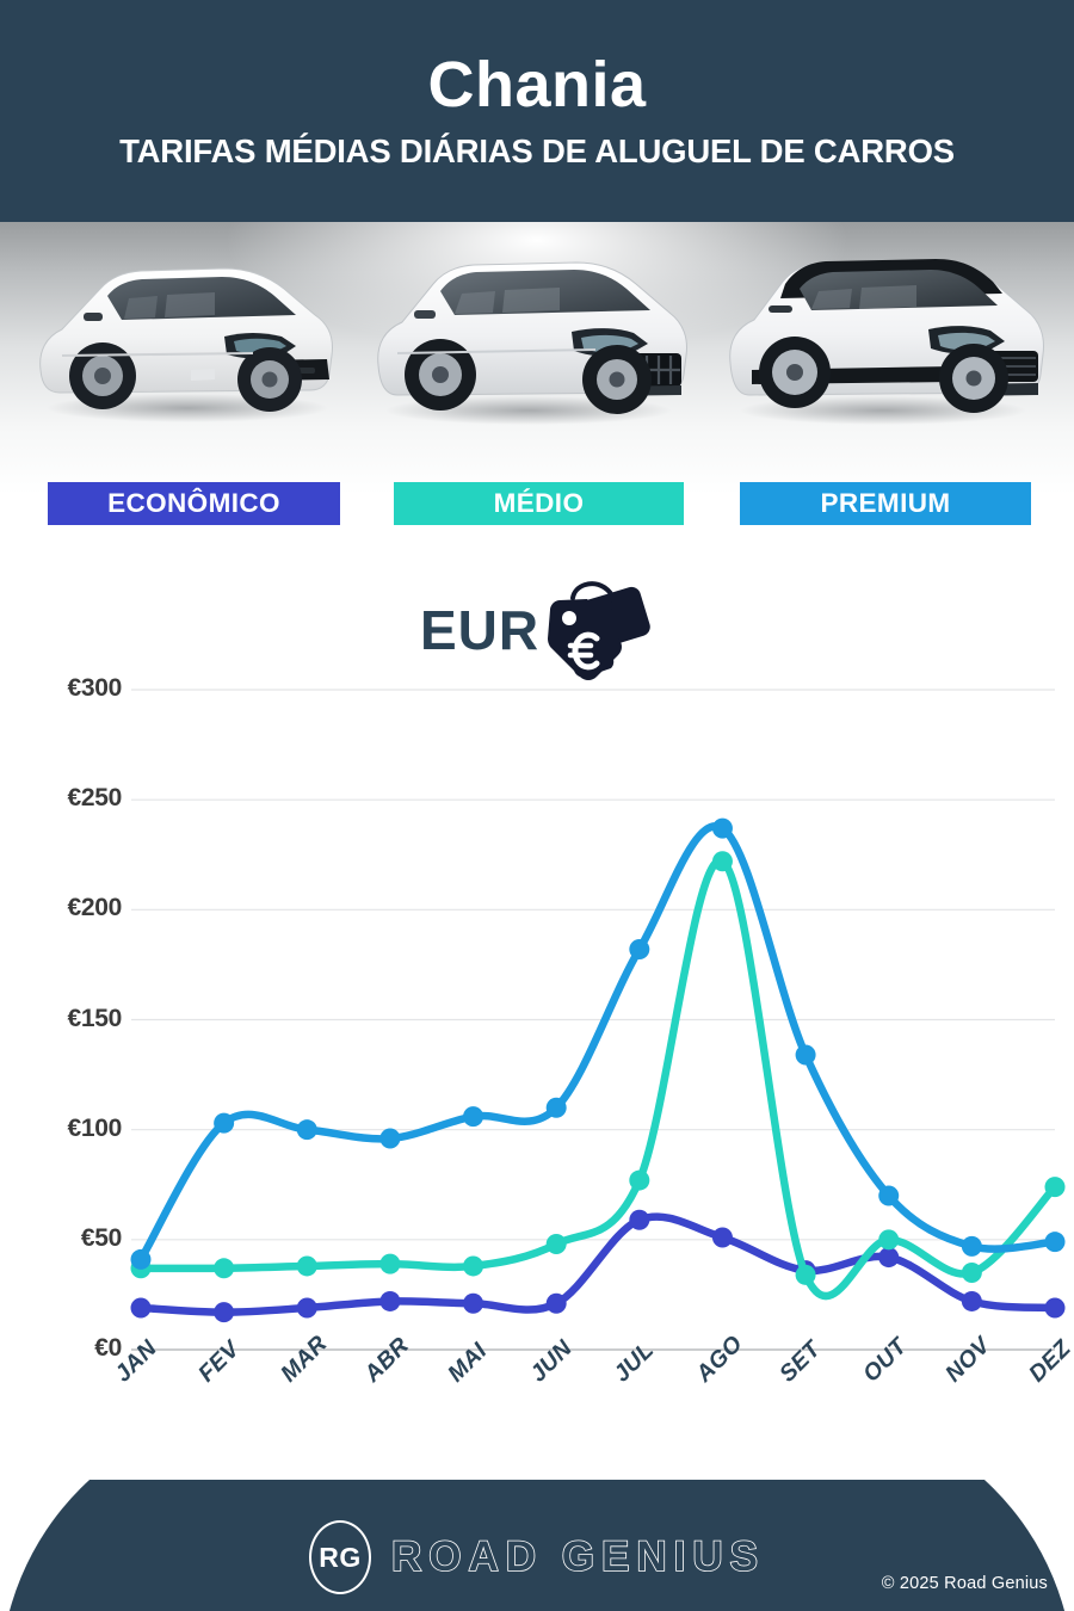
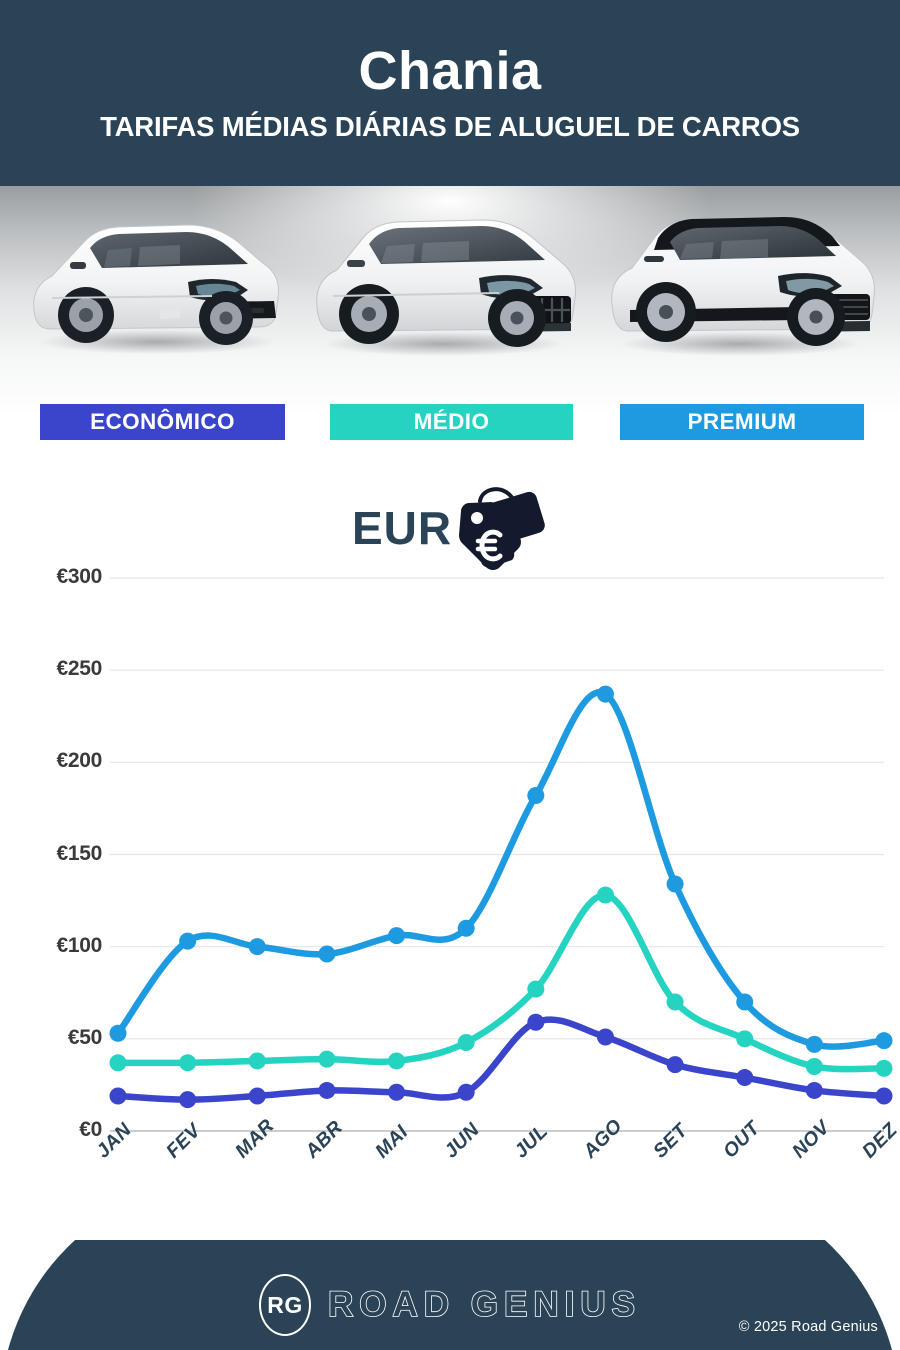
PREMIUM/JAN: €41 -> €53
MÉDIO/AGO: €222 -> €128
MÉDIO/SET: €34 -> €70
ECONÔMICO/OUT: €42 -> €29
MÉDIO/DEZ: €74 -> €34
